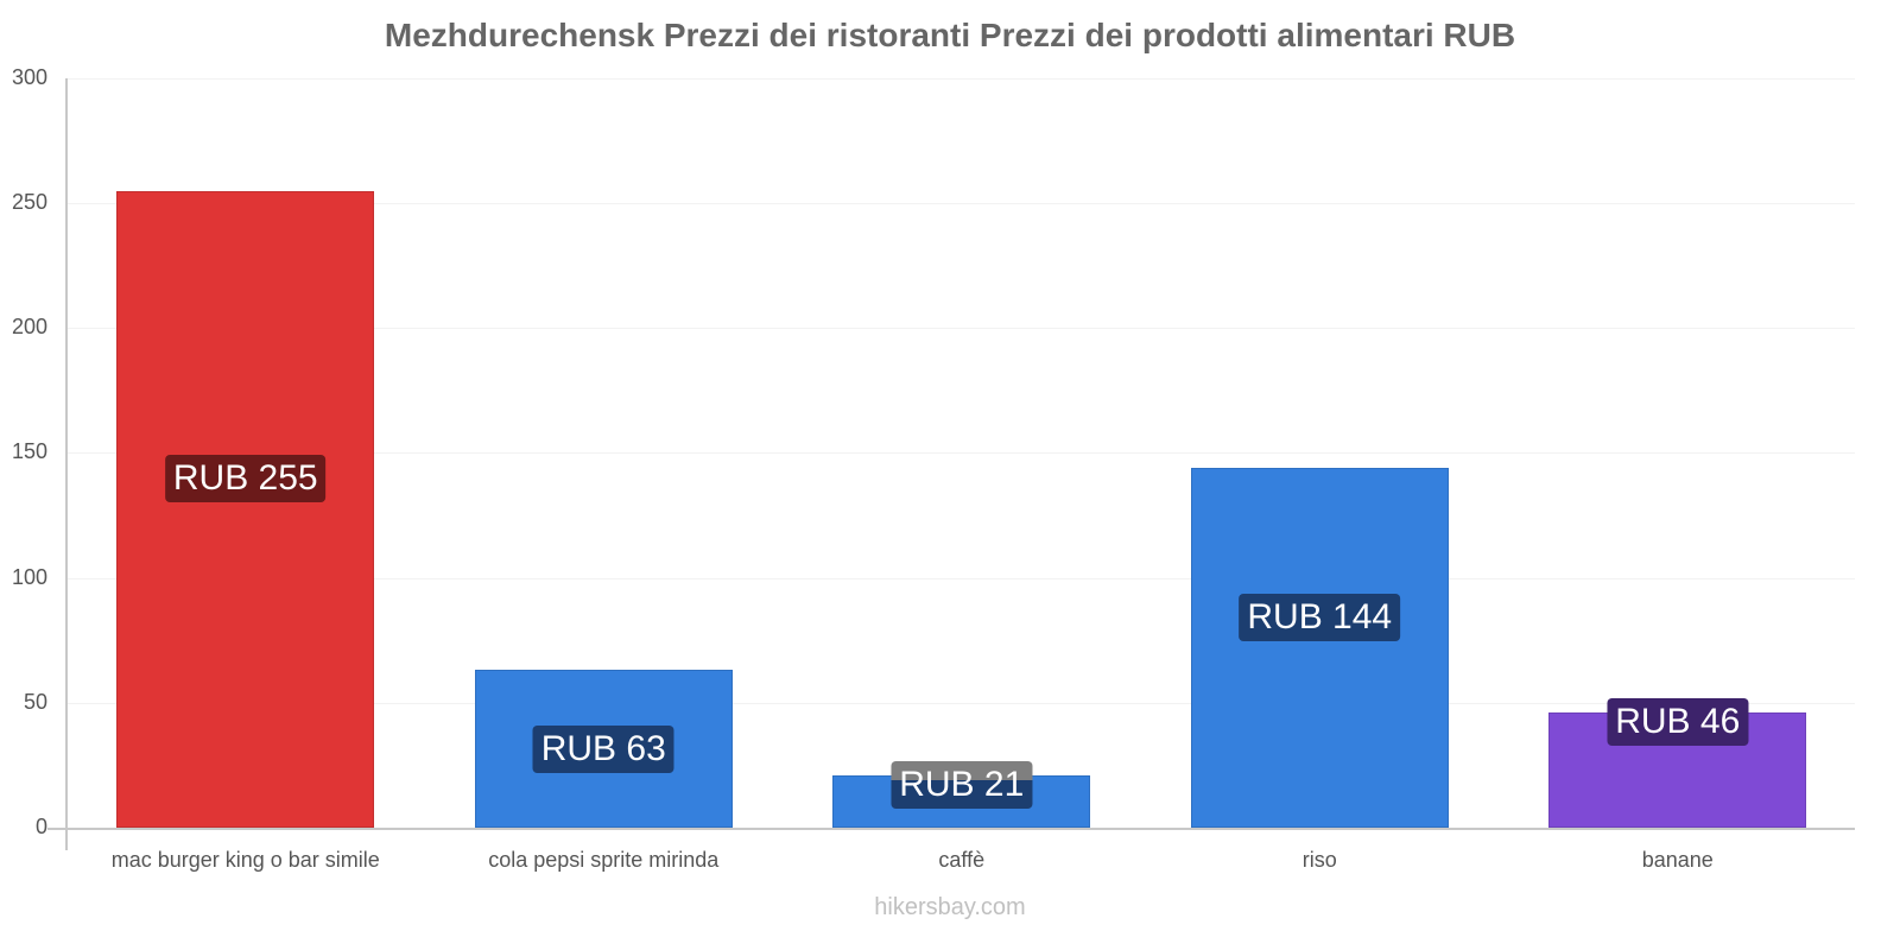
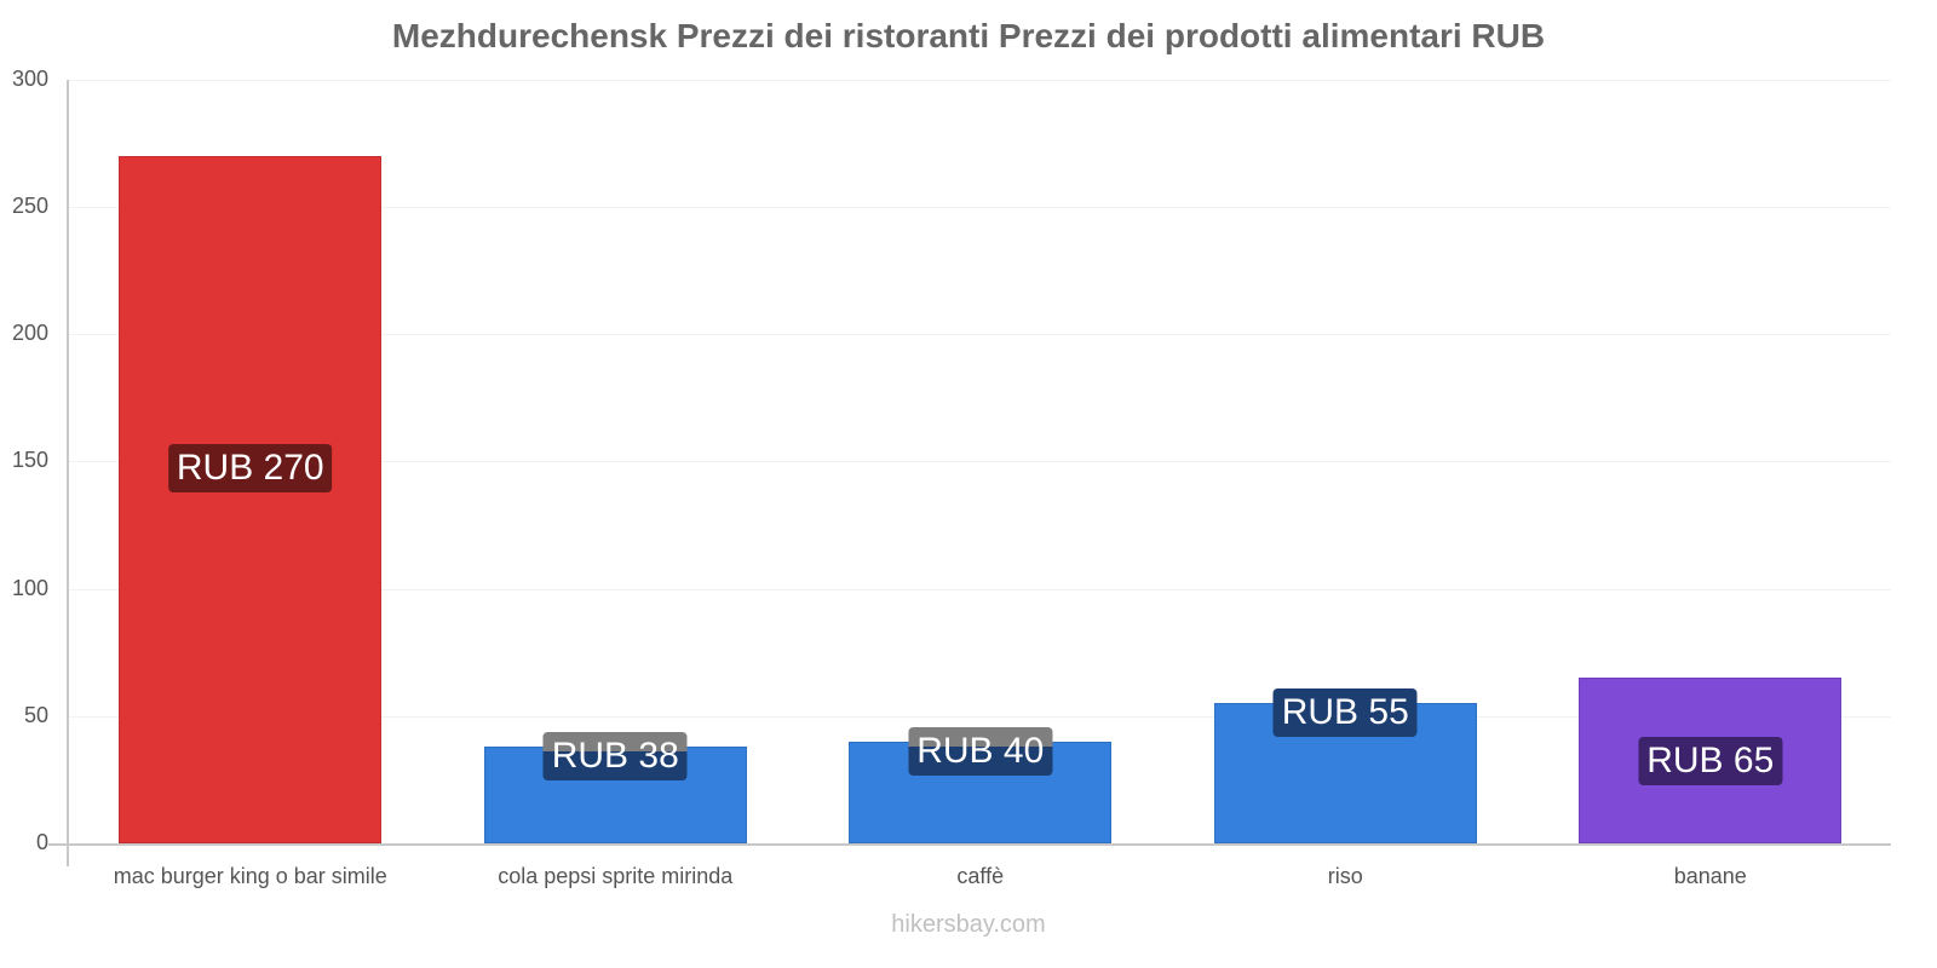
mac burger king o bar simile: 255 -> 270
cola pepsi sprite mirinda: 63 -> 38
caffè: 21 -> 40
riso: 144 -> 55
banane: 46 -> 65
